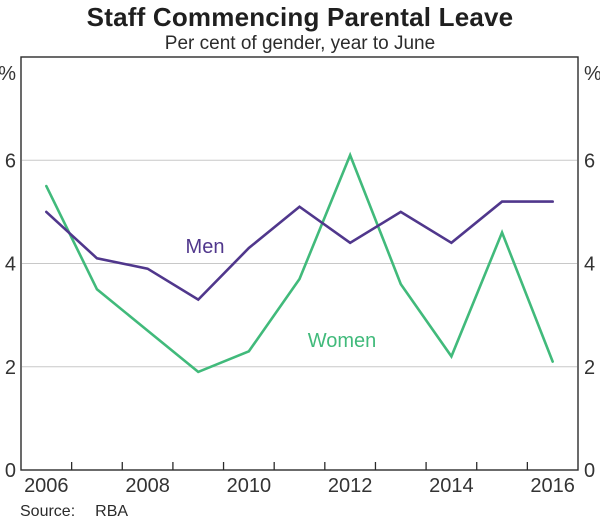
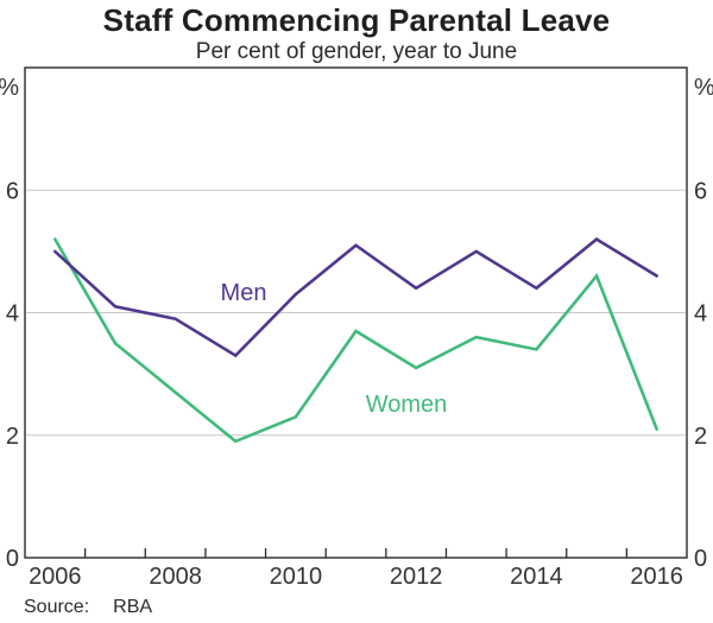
Women/2006: 5.5 -> 5.2
Women/2012: 6.1 -> 3.1
Women/2014: 2.2 -> 3.4
Men/2016: 5.2 -> 4.6
